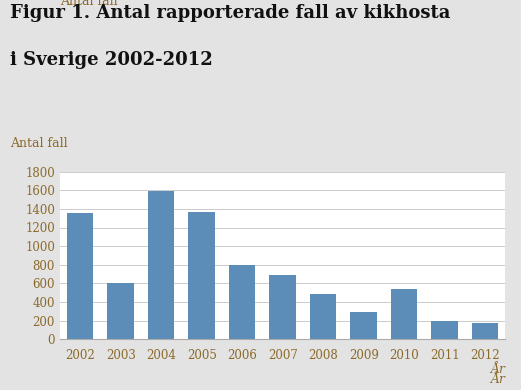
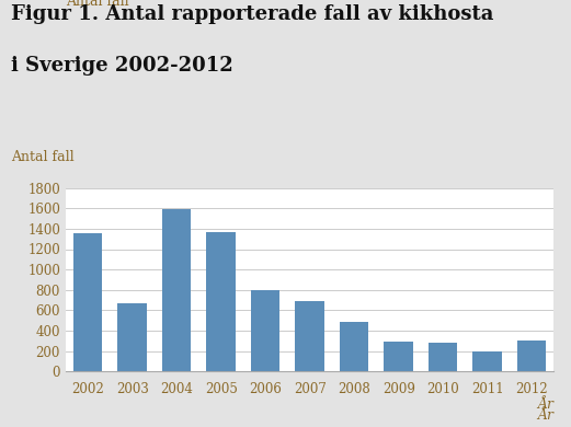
2003: 600 -> 670
2010: 540 -> 280
2012: 180 -> 300
